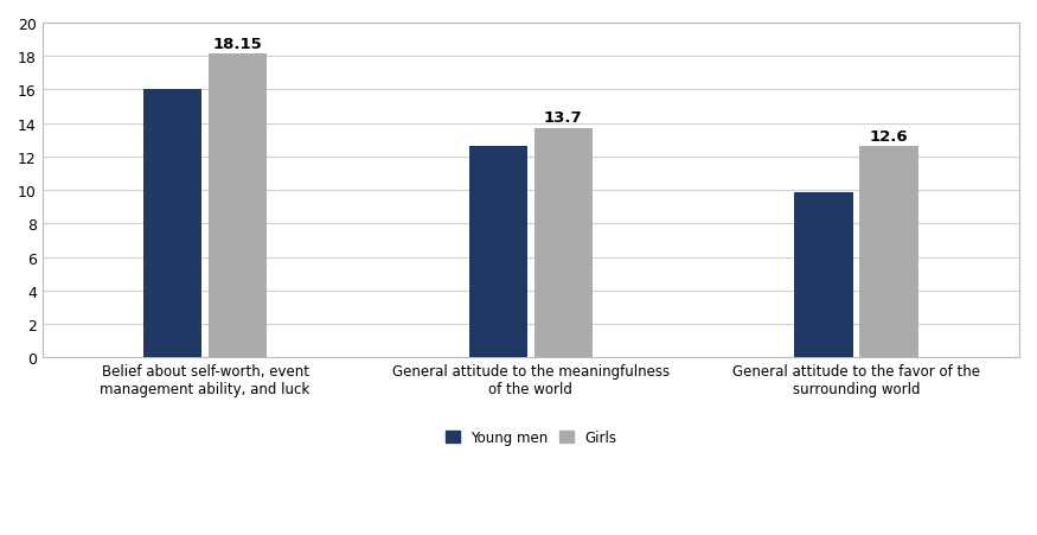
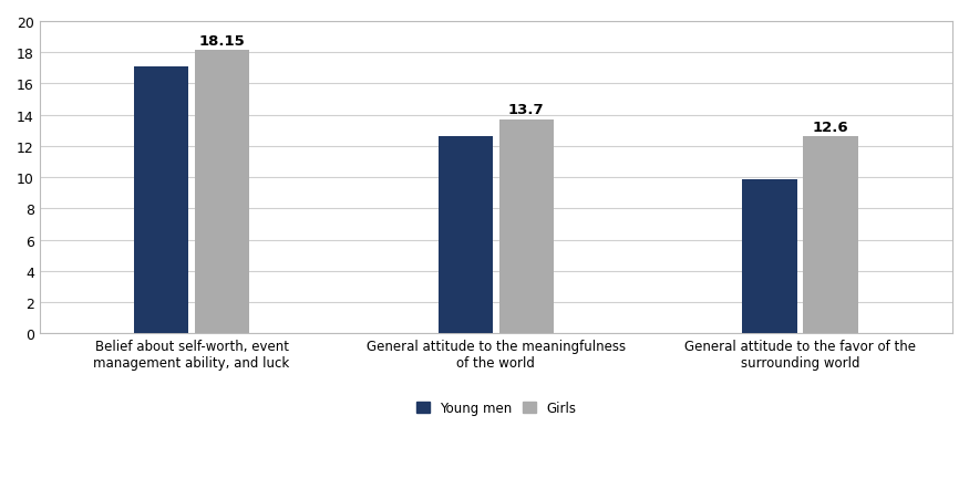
Young men/Belief about self-worth, event management ability, and luck: 16.0 -> 17.1
